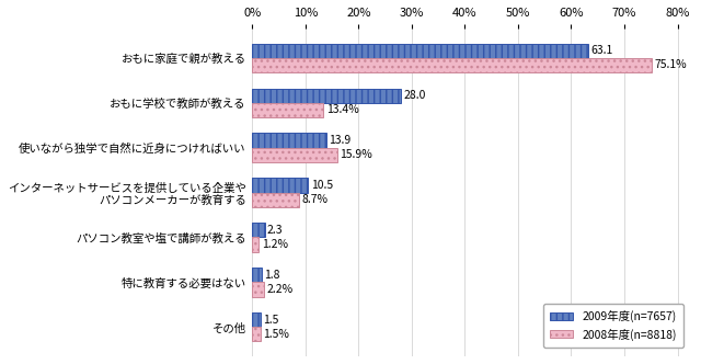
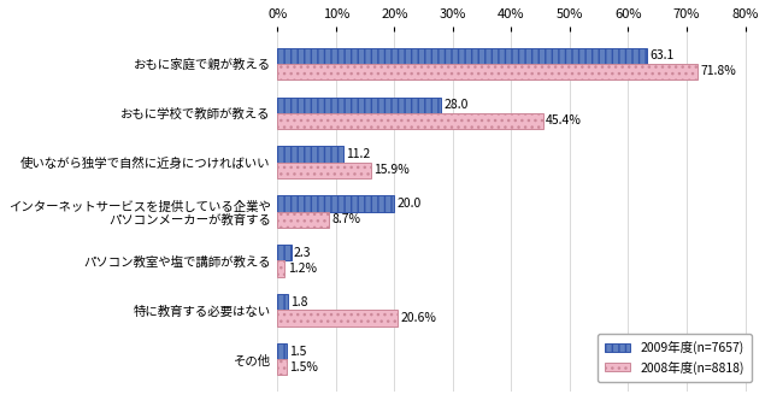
2008年度(n=8818)/おもに家庭で親が教える: 75.1% -> 71.8%
2008年度(n=8818)/おもに学校で教師が教える: 13.4% -> 45.4%
2009年度(n=7657)/使いながら独学で自然に近身につければいい: 13.9 -> 11.2
2009年度(n=7657)/インターネットサービスを提供している企業や パソコンメーカーが教育する: 10.5 -> 20.0
2008年度(n=8818)/特に教育する必要はない: 2.2% -> 20.6%
